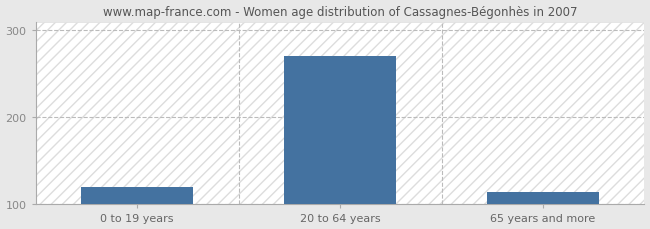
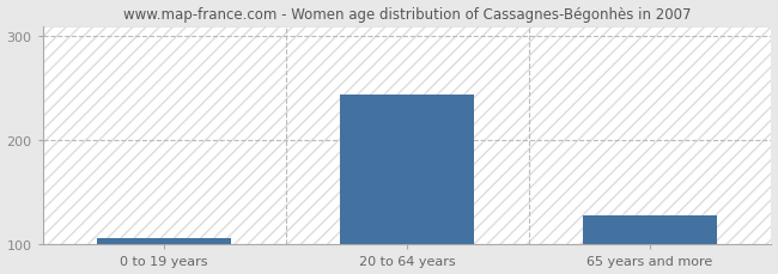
0 to 19 years: 120 -> 106
20 to 64 years: 270 -> 244
65 years and more: 114 -> 128
